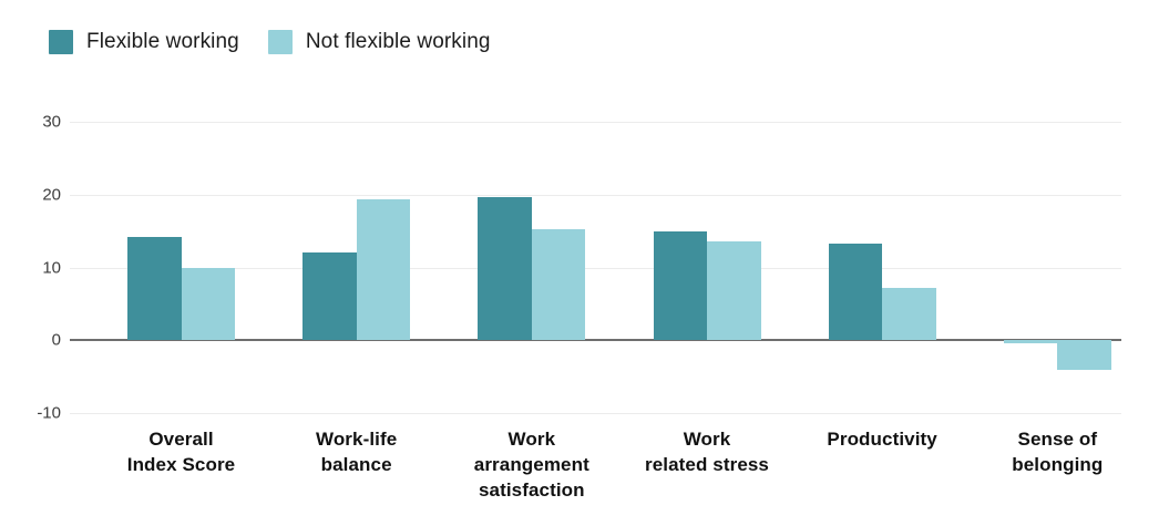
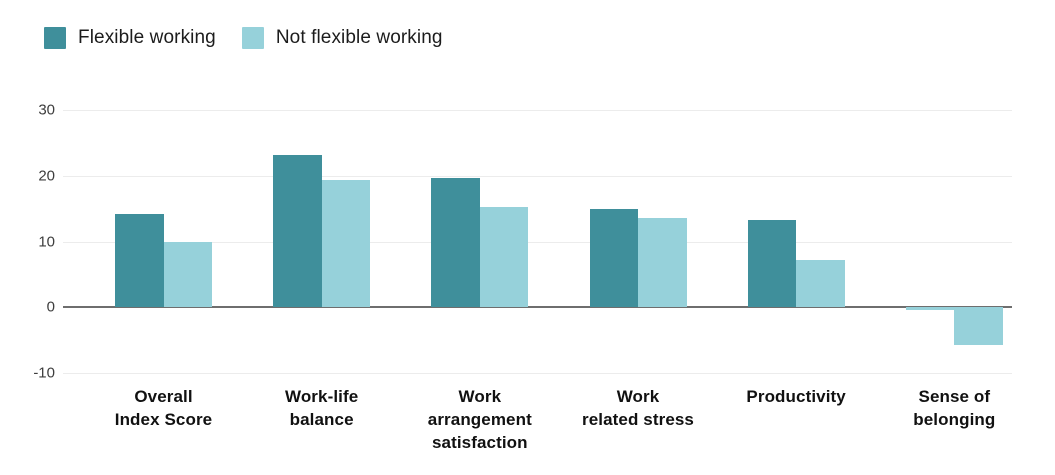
Flexible working/Work-life balance: 12 -> 23
Not flexible working/Sense of belonging: -4 -> -6
